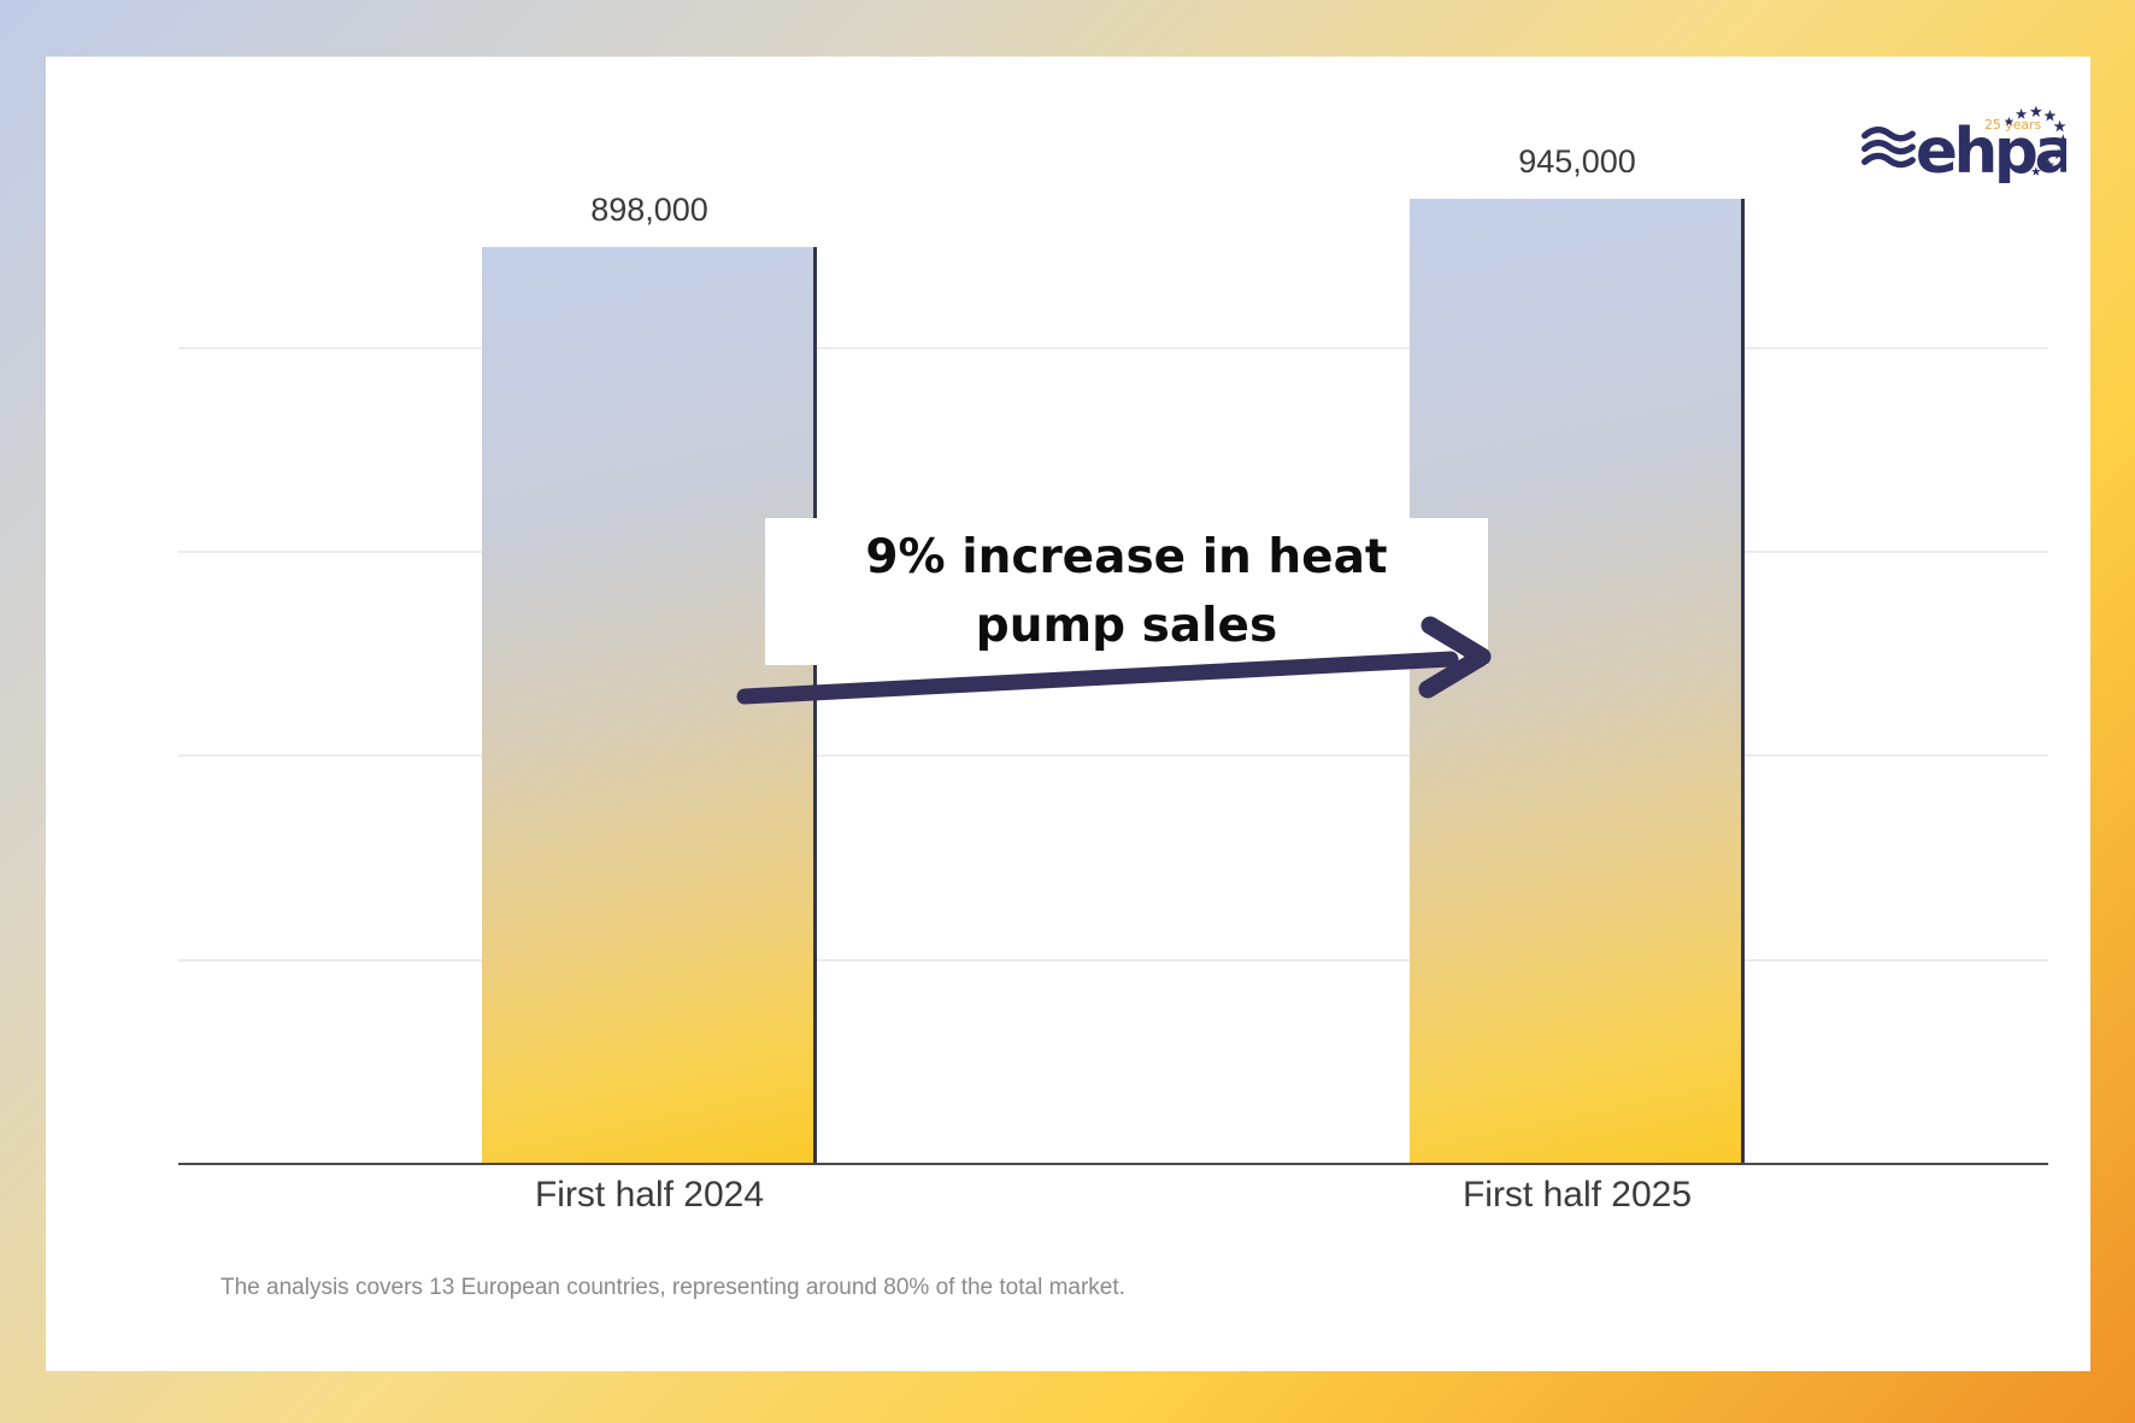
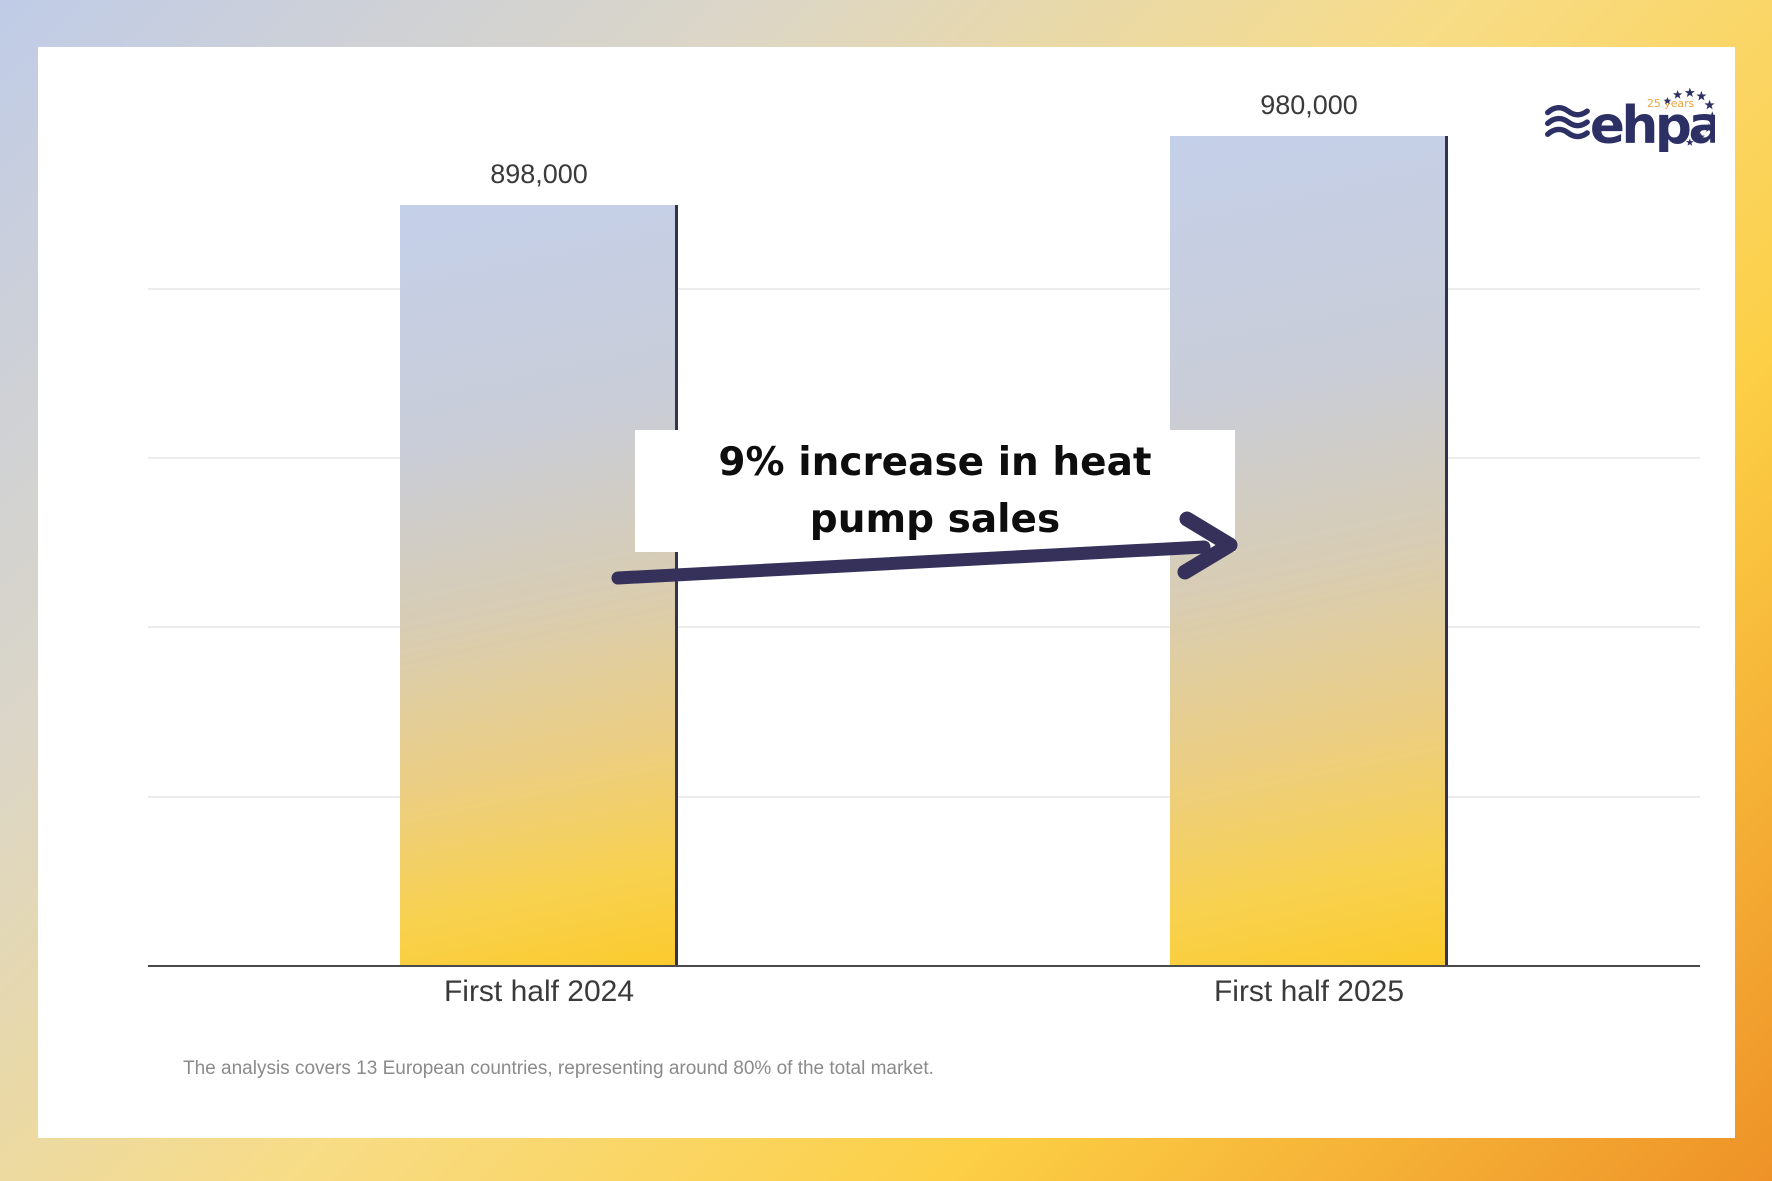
First half 2025: 945,000 -> 980,000
